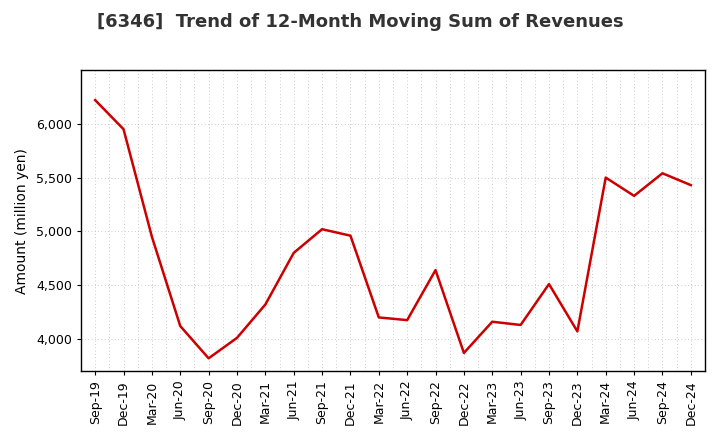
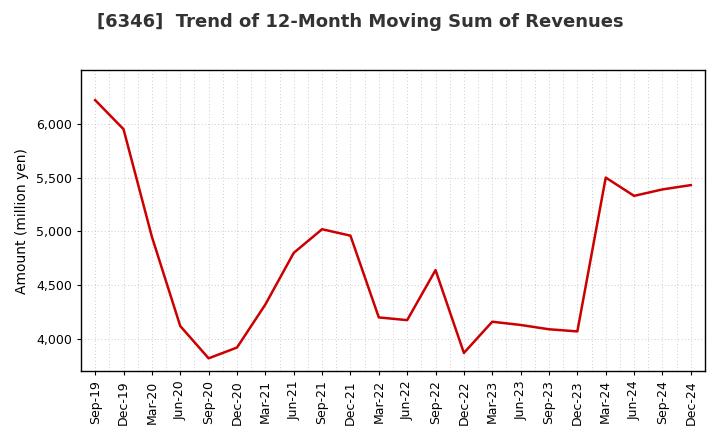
Dec-20: 4,010 -> 3,920
Sep-23: 4,510 -> 4,090
Sep-24: 5,540 -> 5,390
